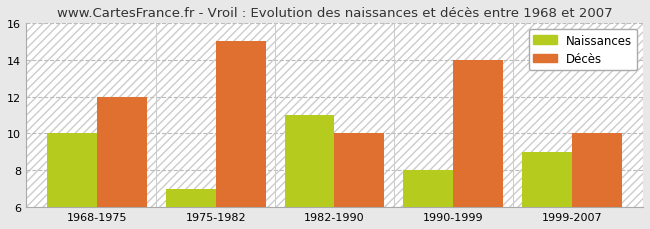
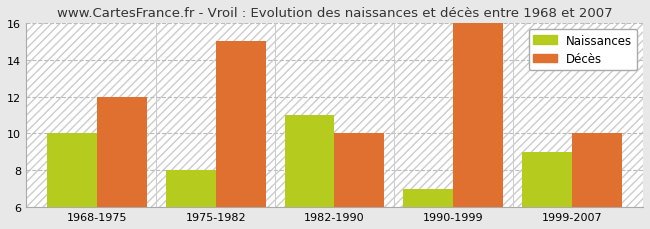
Naissances/1975-1982: 7 -> 8
Naissances/1990-1999: 8 -> 7
Décès/1990-1999: 14 -> 16
